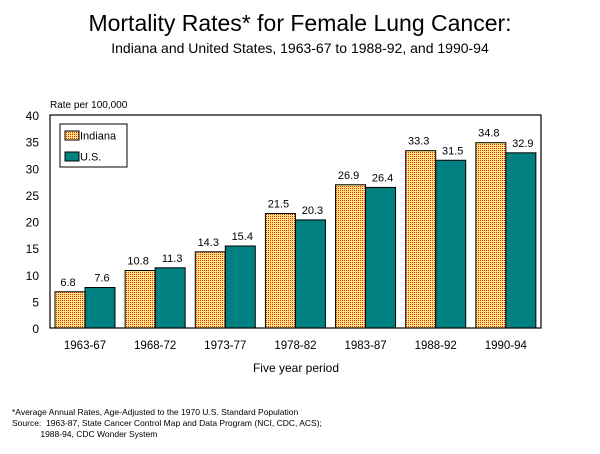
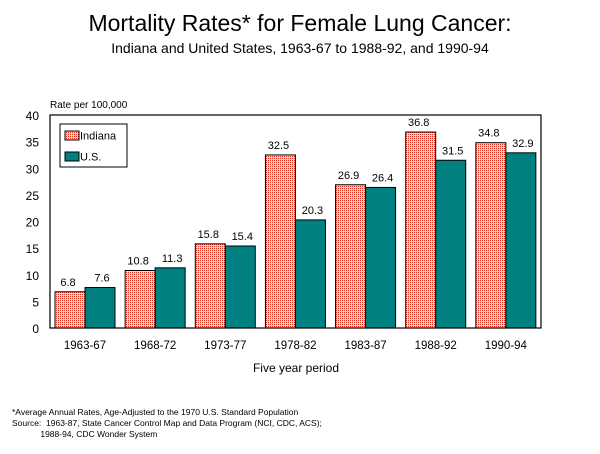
Indiana/1973-77: 14.3 -> 15.8
Indiana/1978-82: 21.5 -> 32.5
Indiana/1988-92: 33.3 -> 36.8
